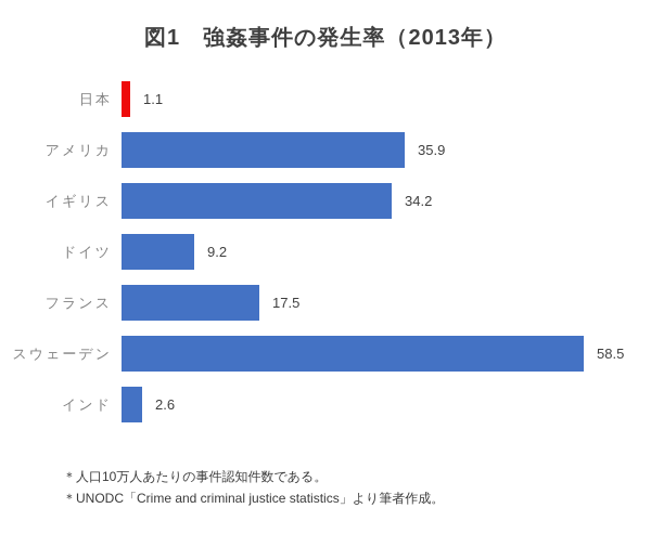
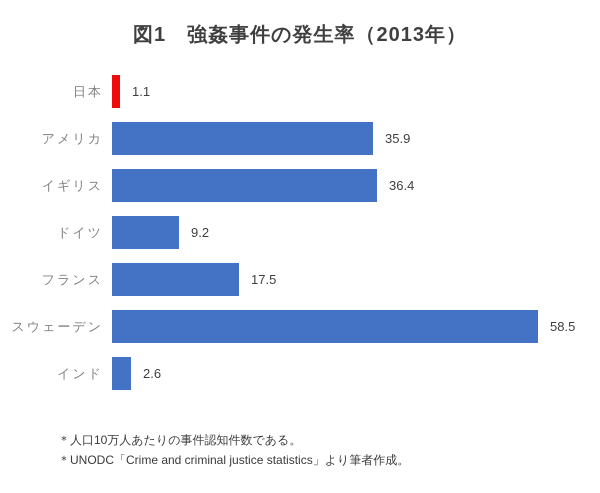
イギリス: 34.2 -> 36.4
